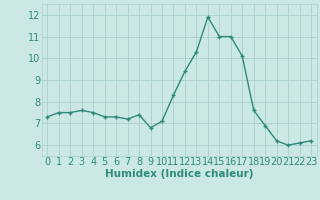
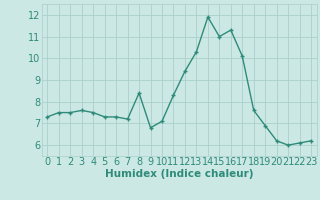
8: 7.4 -> 8.4
16: 11.0 -> 11.3
